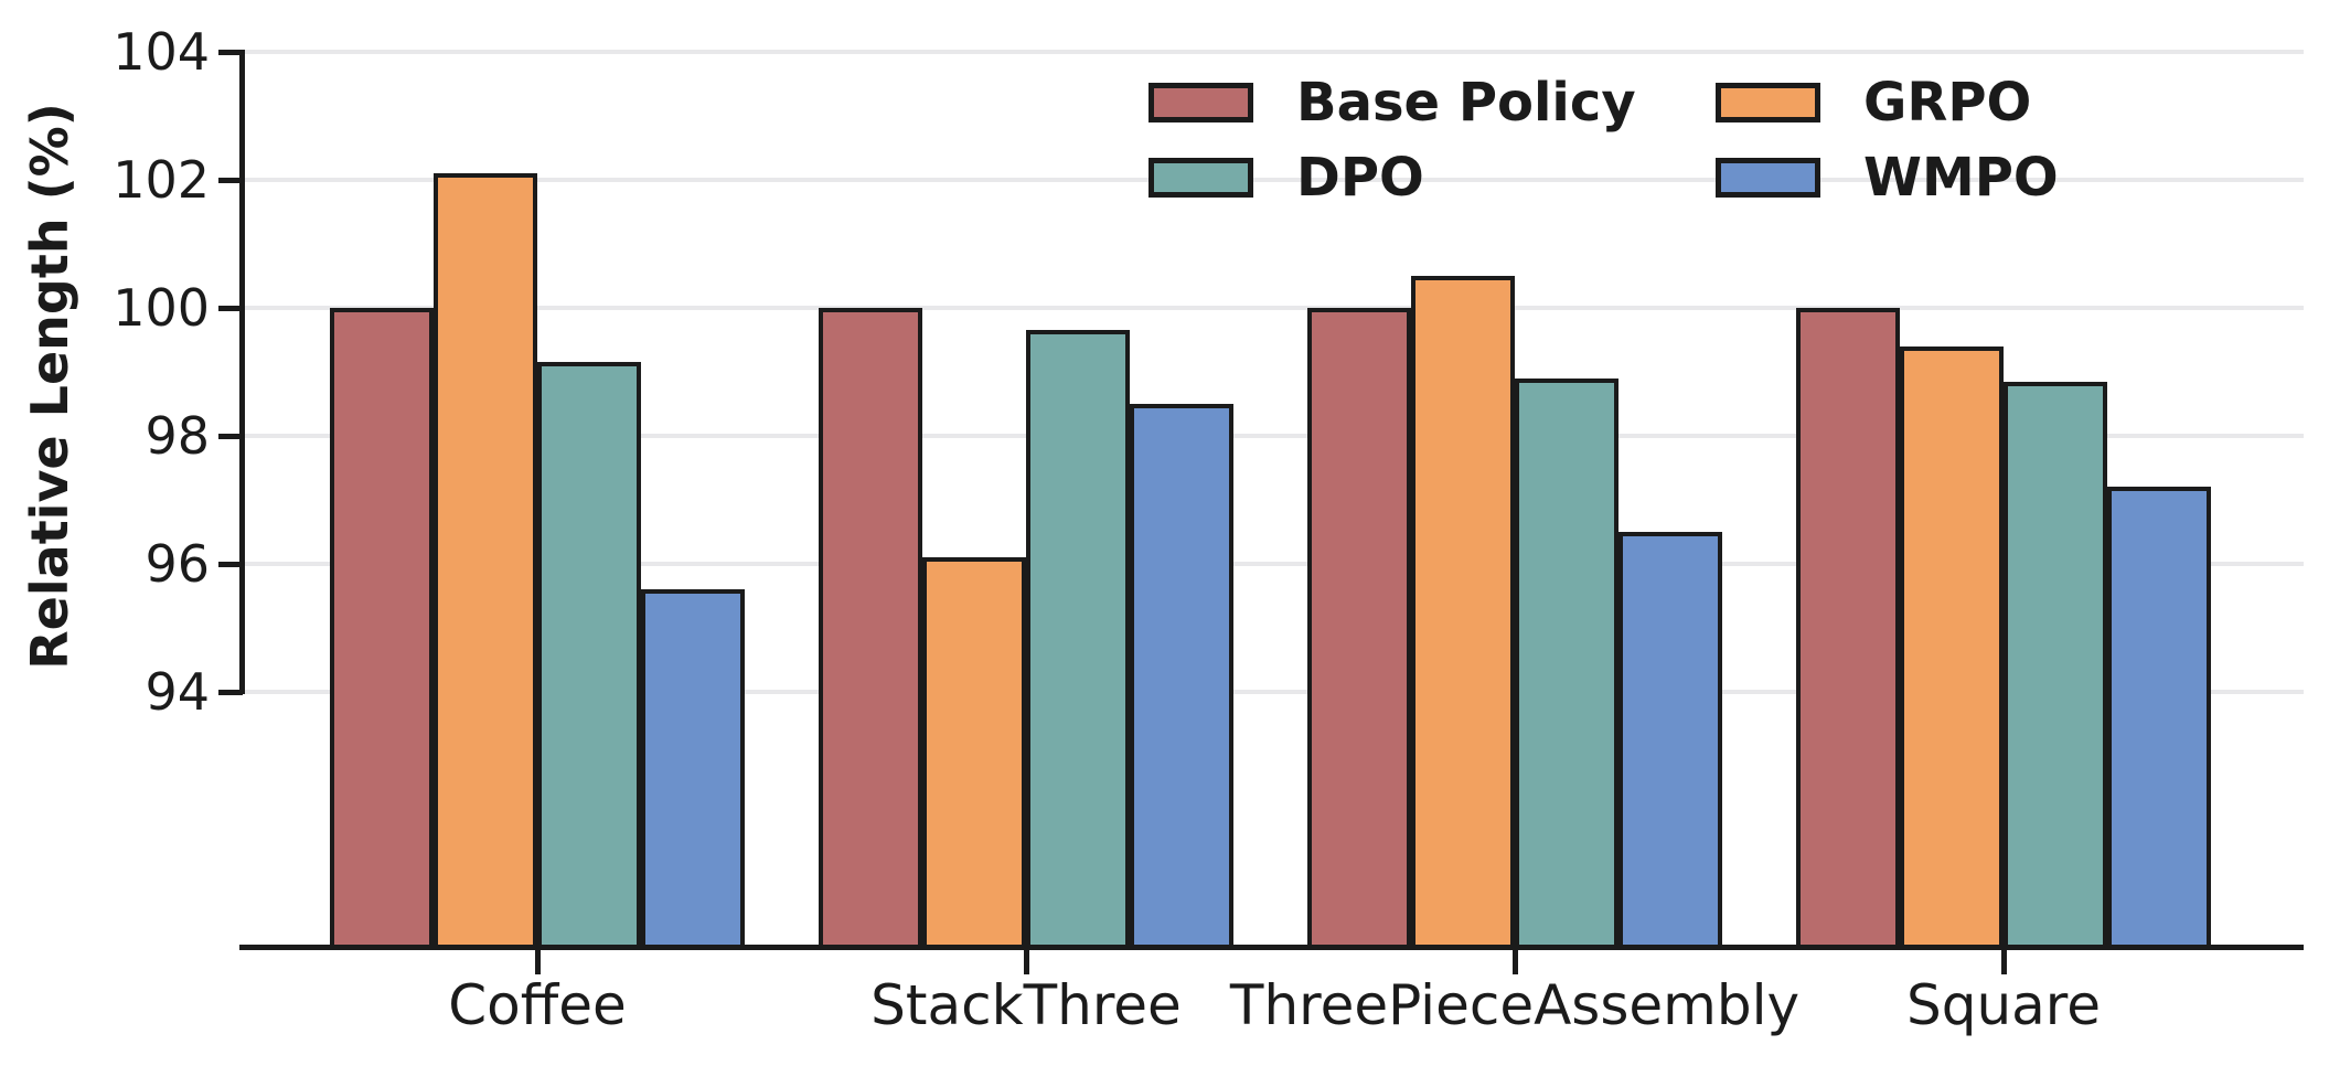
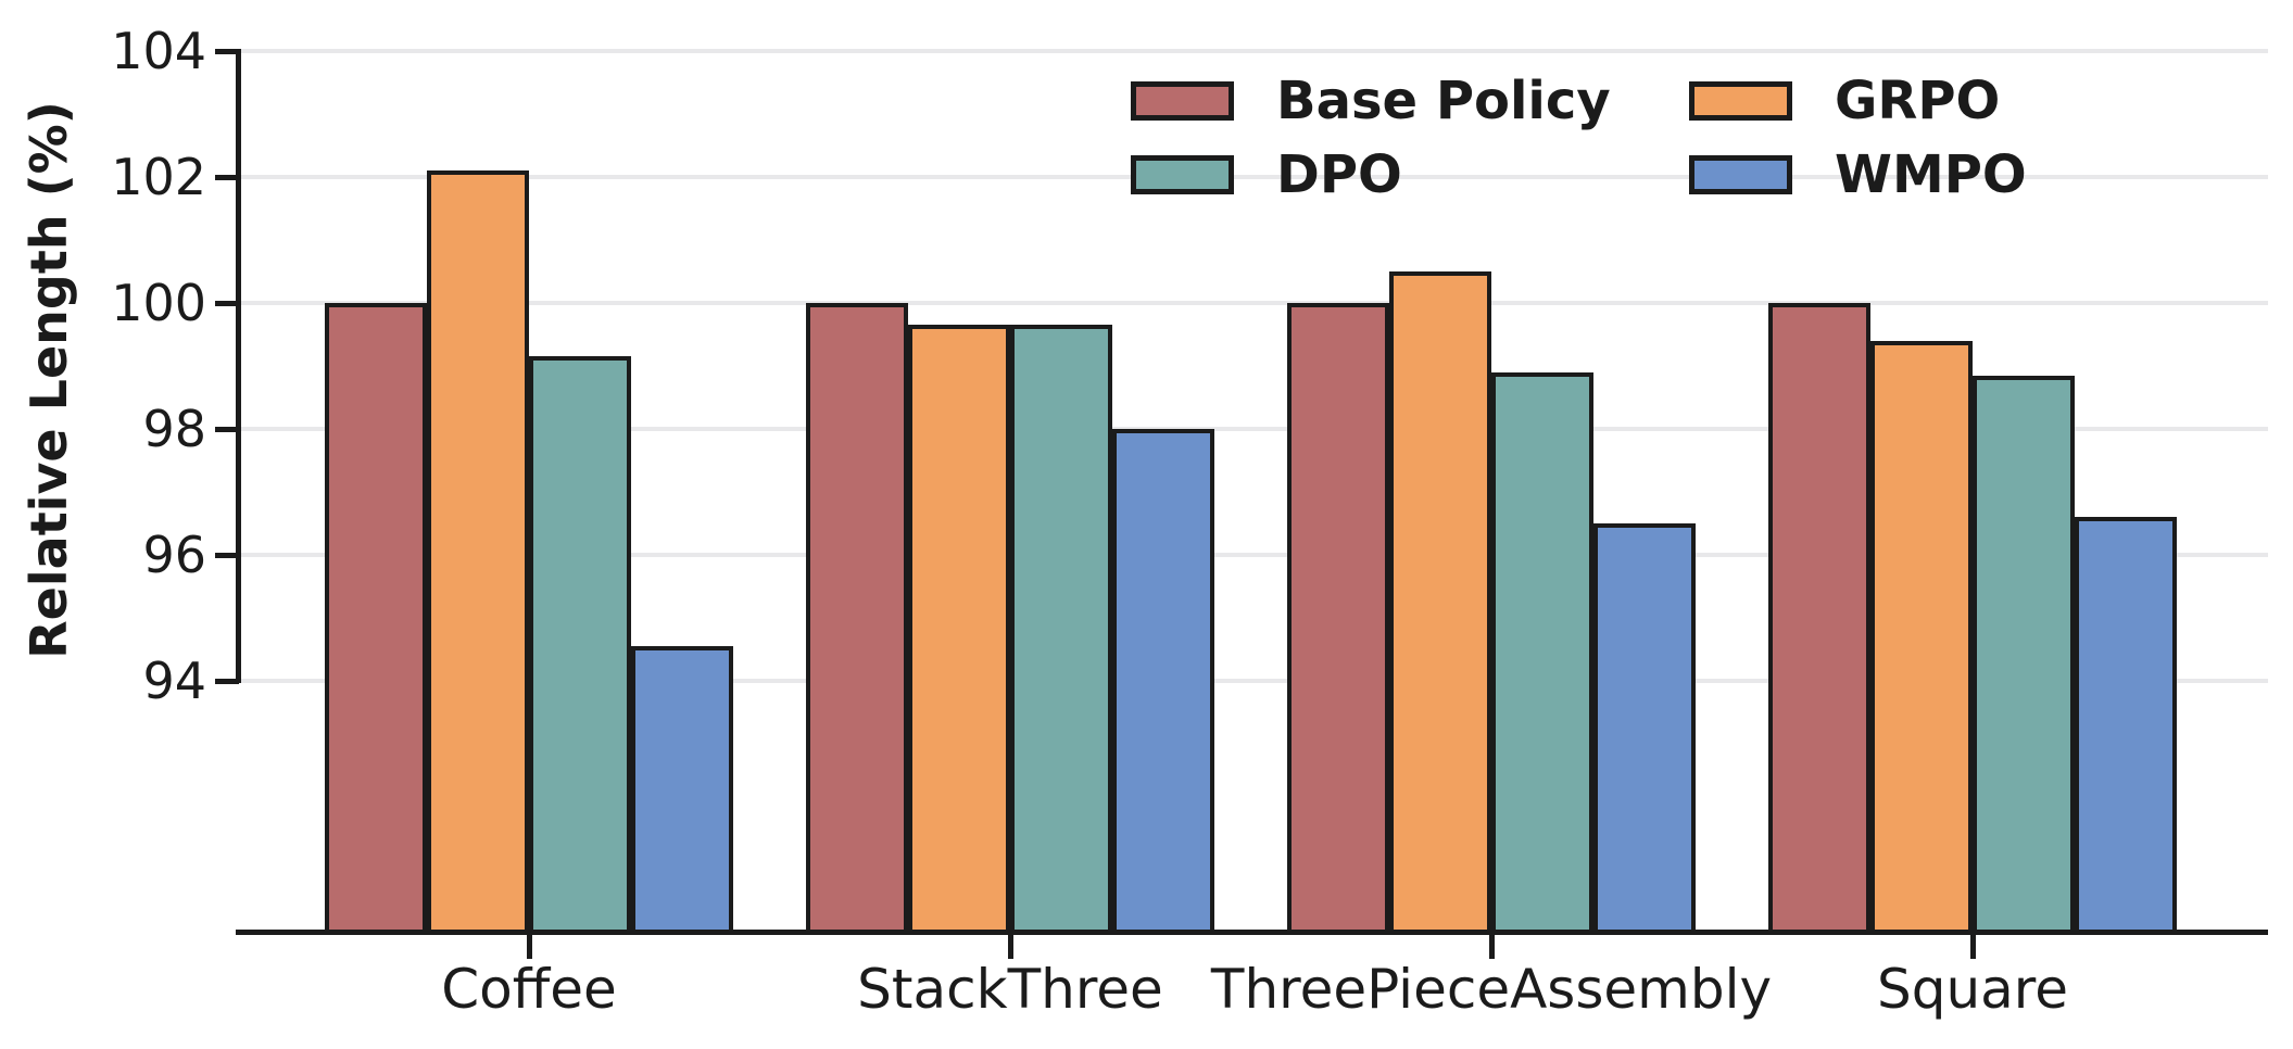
WMPO/Coffee: 95.6 -> 94.5
GRPO/StackThree: 96.1 -> 99.7
WMPO/StackThree: 98.5 -> 98.0
WMPO/Square: 97.2 -> 96.6
